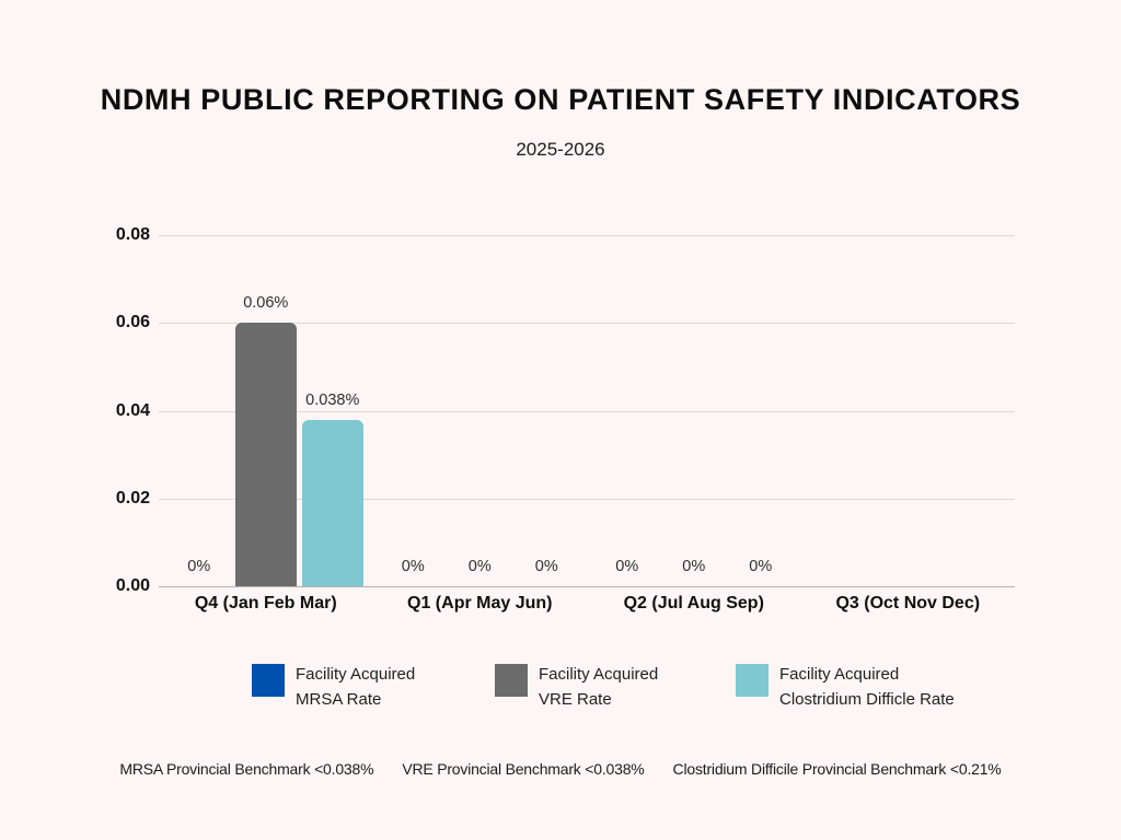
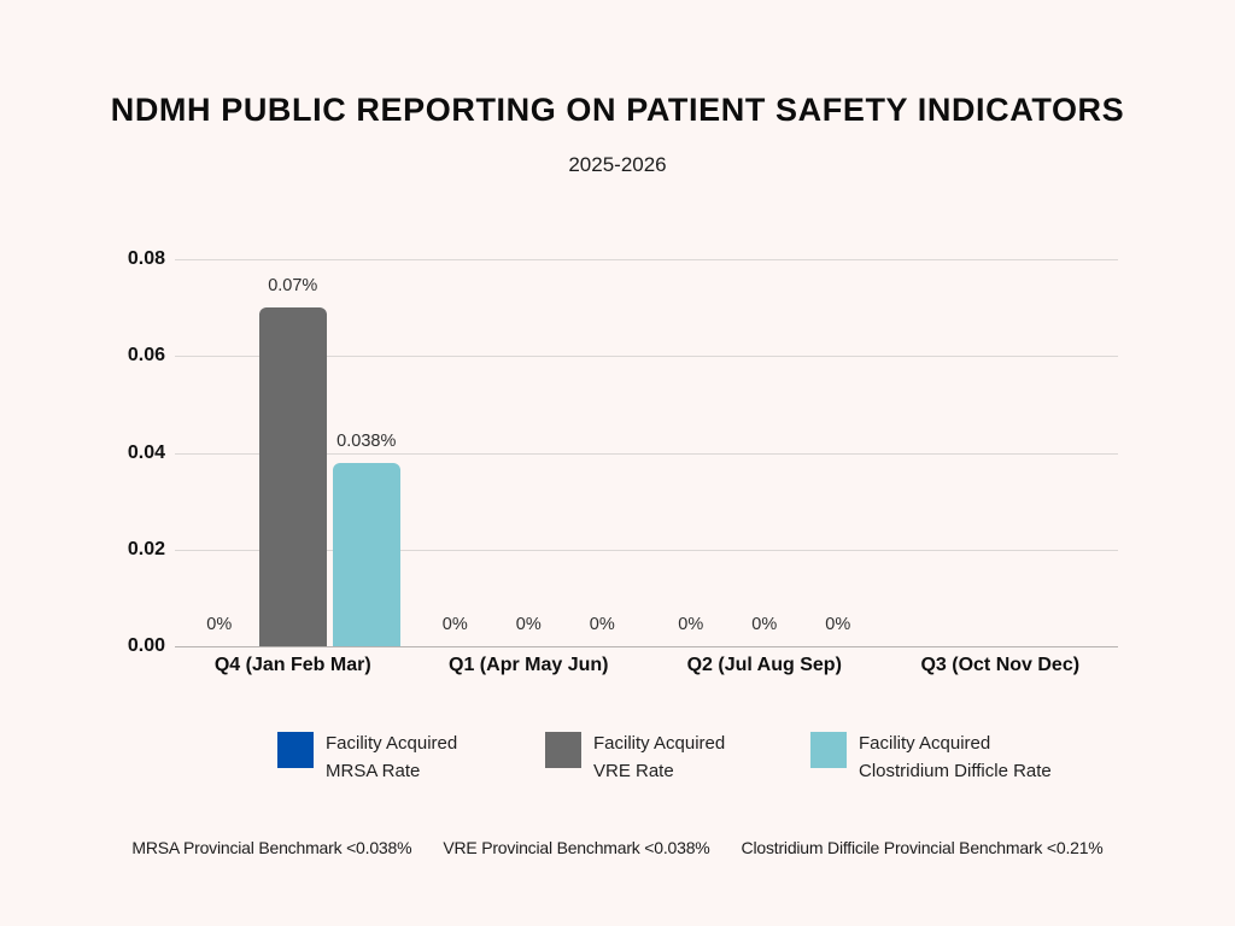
Facility Acquired VRE Rate/Q4 (Jan Feb Mar): 0.06% -> 0.07%
